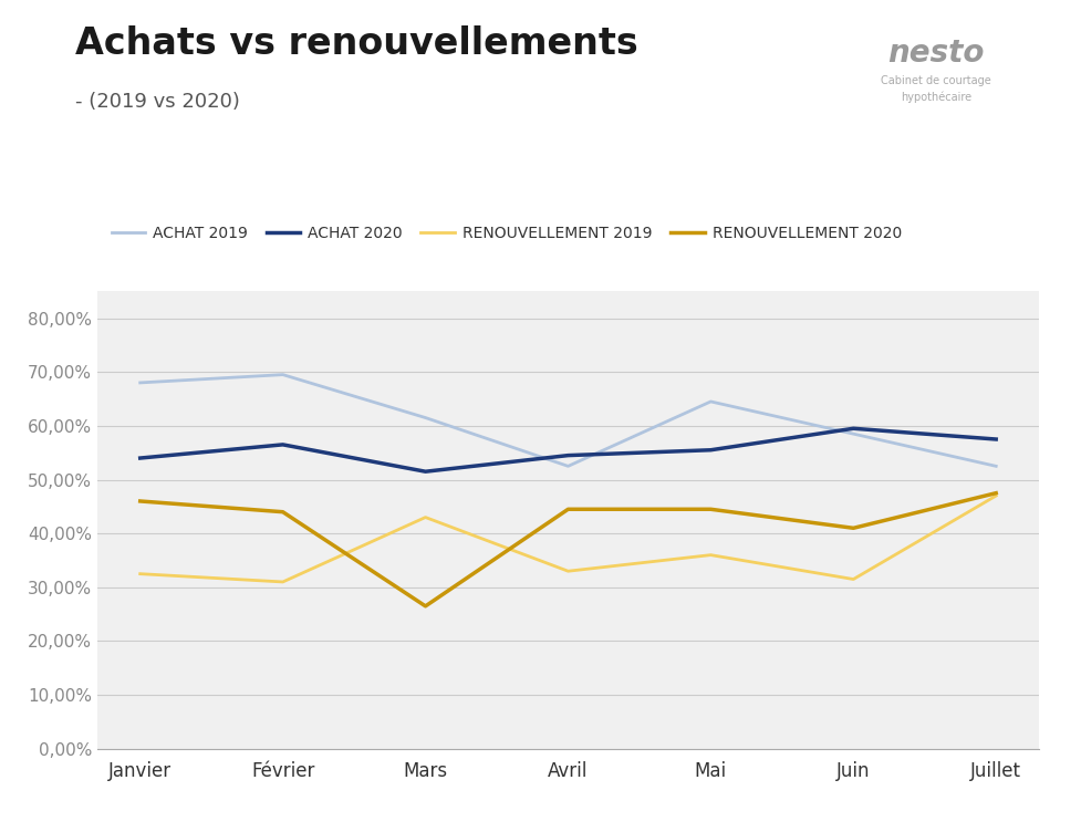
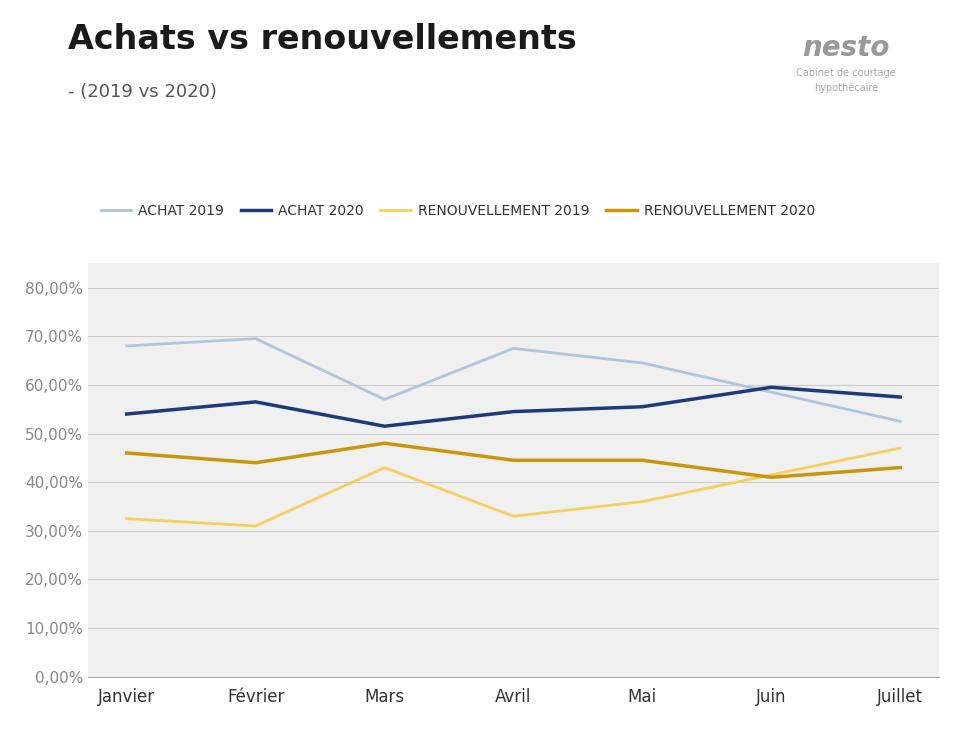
ACHAT 2019/Mars: 61,5% -> 57,0%
RENOUVELLEMENT 2020/Mars: 26,5% -> 48,0%
ACHAT 2019/Avril: 52,5% -> 67,5%
RENOUVELLEMENT 2019/Juin: 31,5% -> 41,5%
RENOUVELLEMENT 2020/Juillet: 47,5% -> 43,0%
